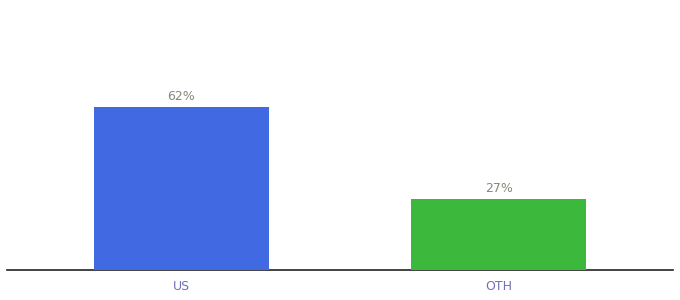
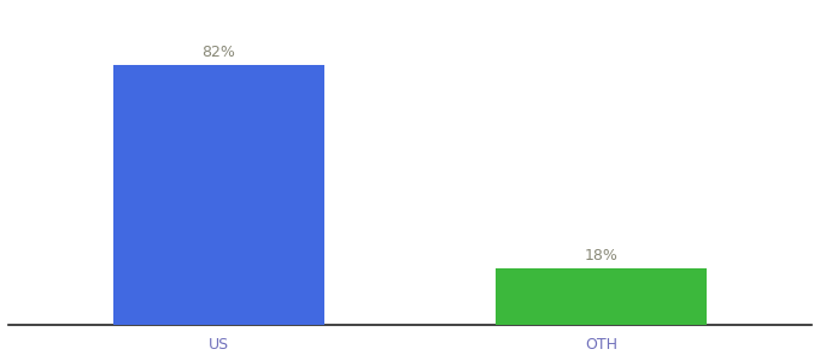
US: 62% -> 82%
OTH: 27% -> 18%
